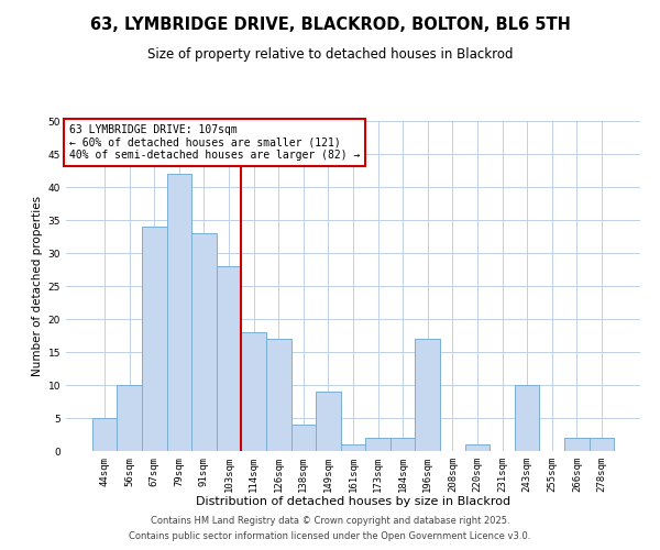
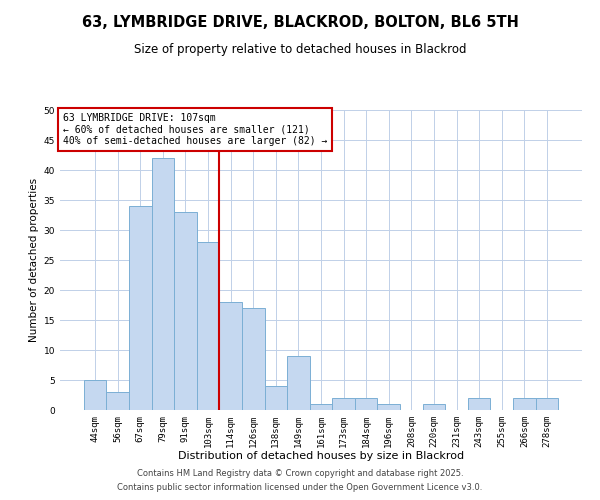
56sqm: 10 -> 3
196sqm: 17 -> 1
243sqm: 10 -> 2
